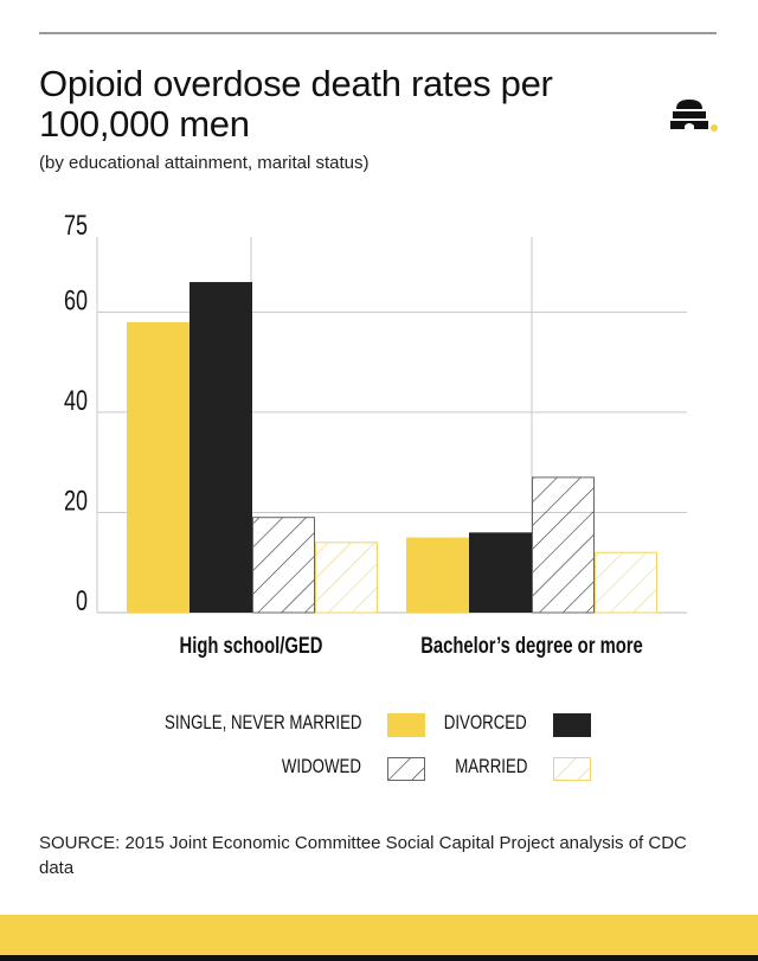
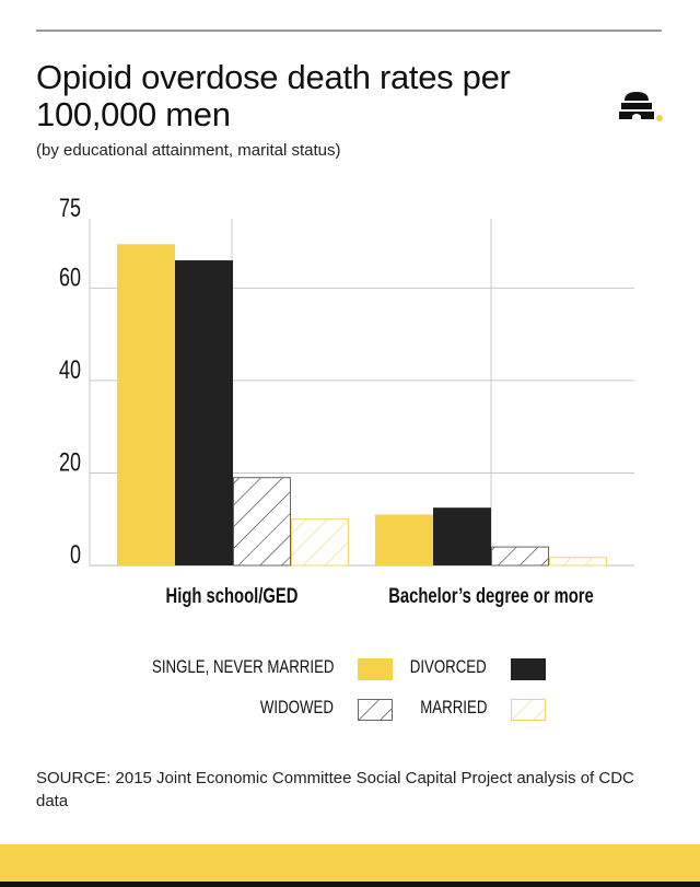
SINGLE, NEVER MARRIED/High school/GED: 58 -> 70
MARRIED/High school/GED: 14 -> 10
SINGLE, NEVER MARRIED/Bachelor’s degree or more: 15 -> 11
DIVORCED/Bachelor’s degree or more: 16 -> 12
WIDOWED/Bachelor’s degree or more: 27 -> 4
MARRIED/Bachelor’s degree or more: 12 -> 2
